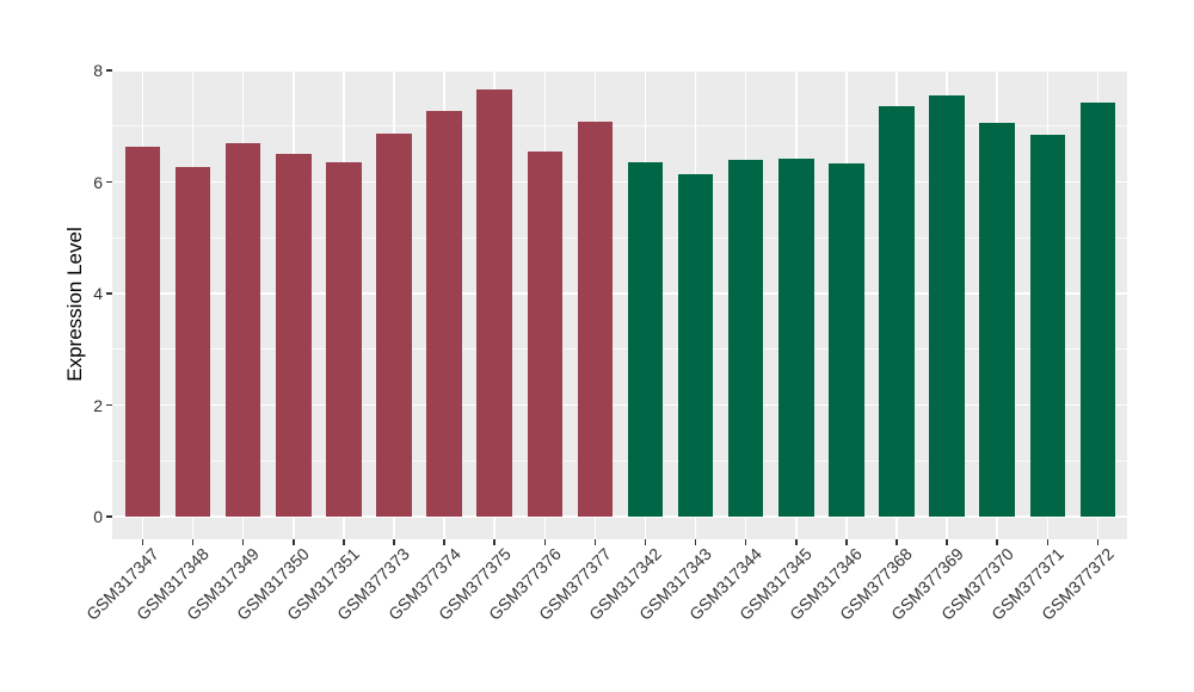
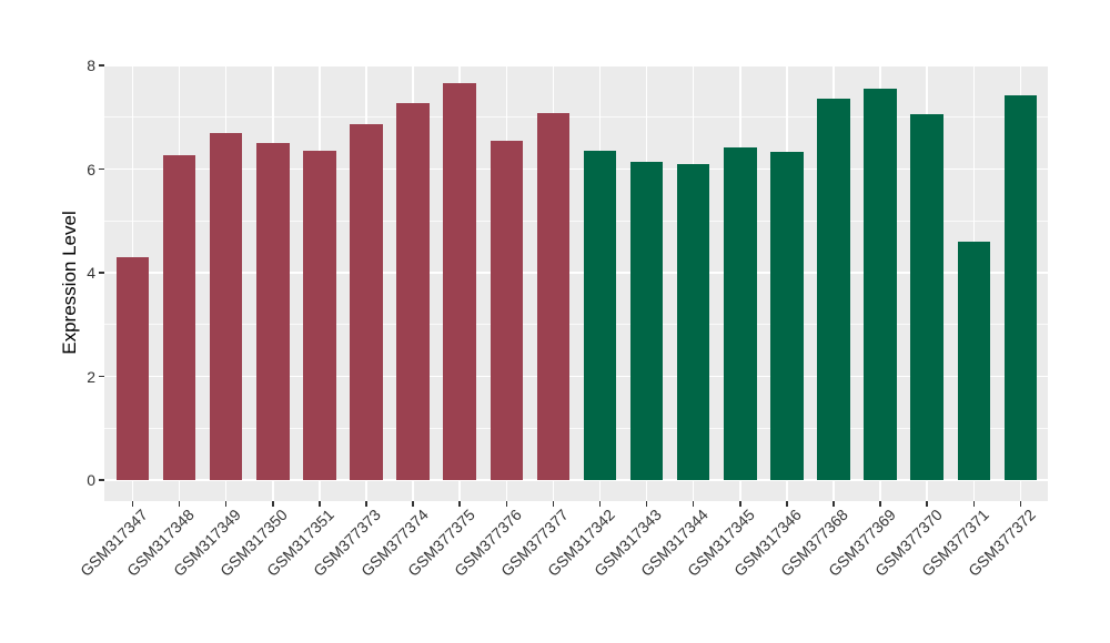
GSM317347: 6.6 -> 4.3
GSM317344: 6.4 -> 6.1
GSM377371: 6.8 -> 4.6
